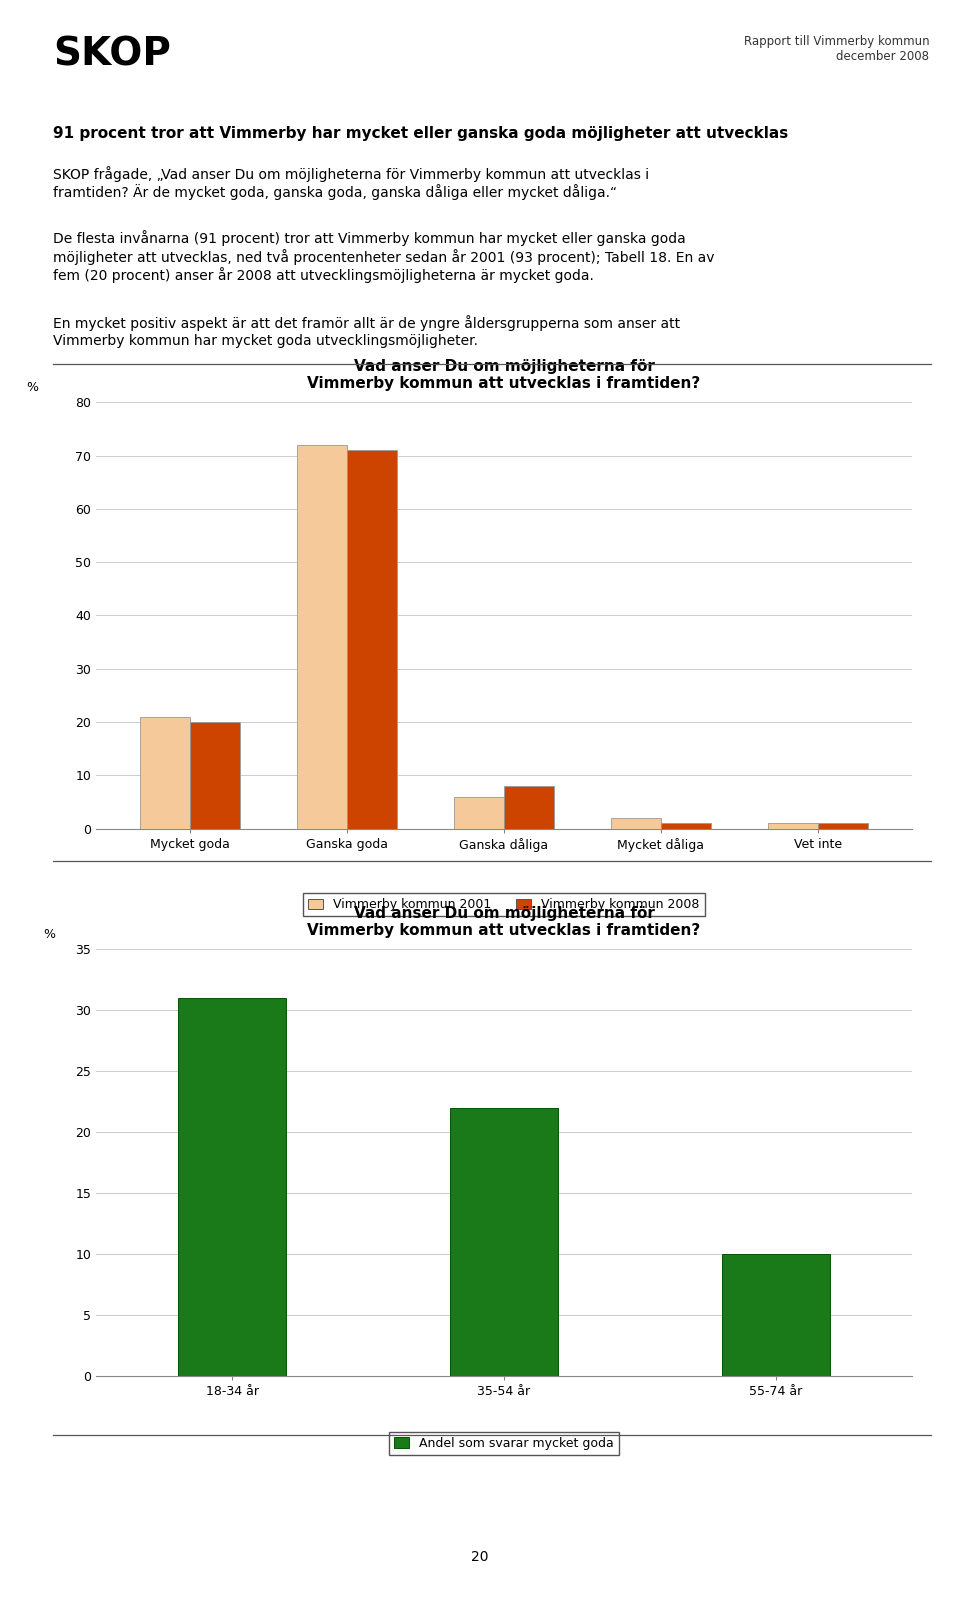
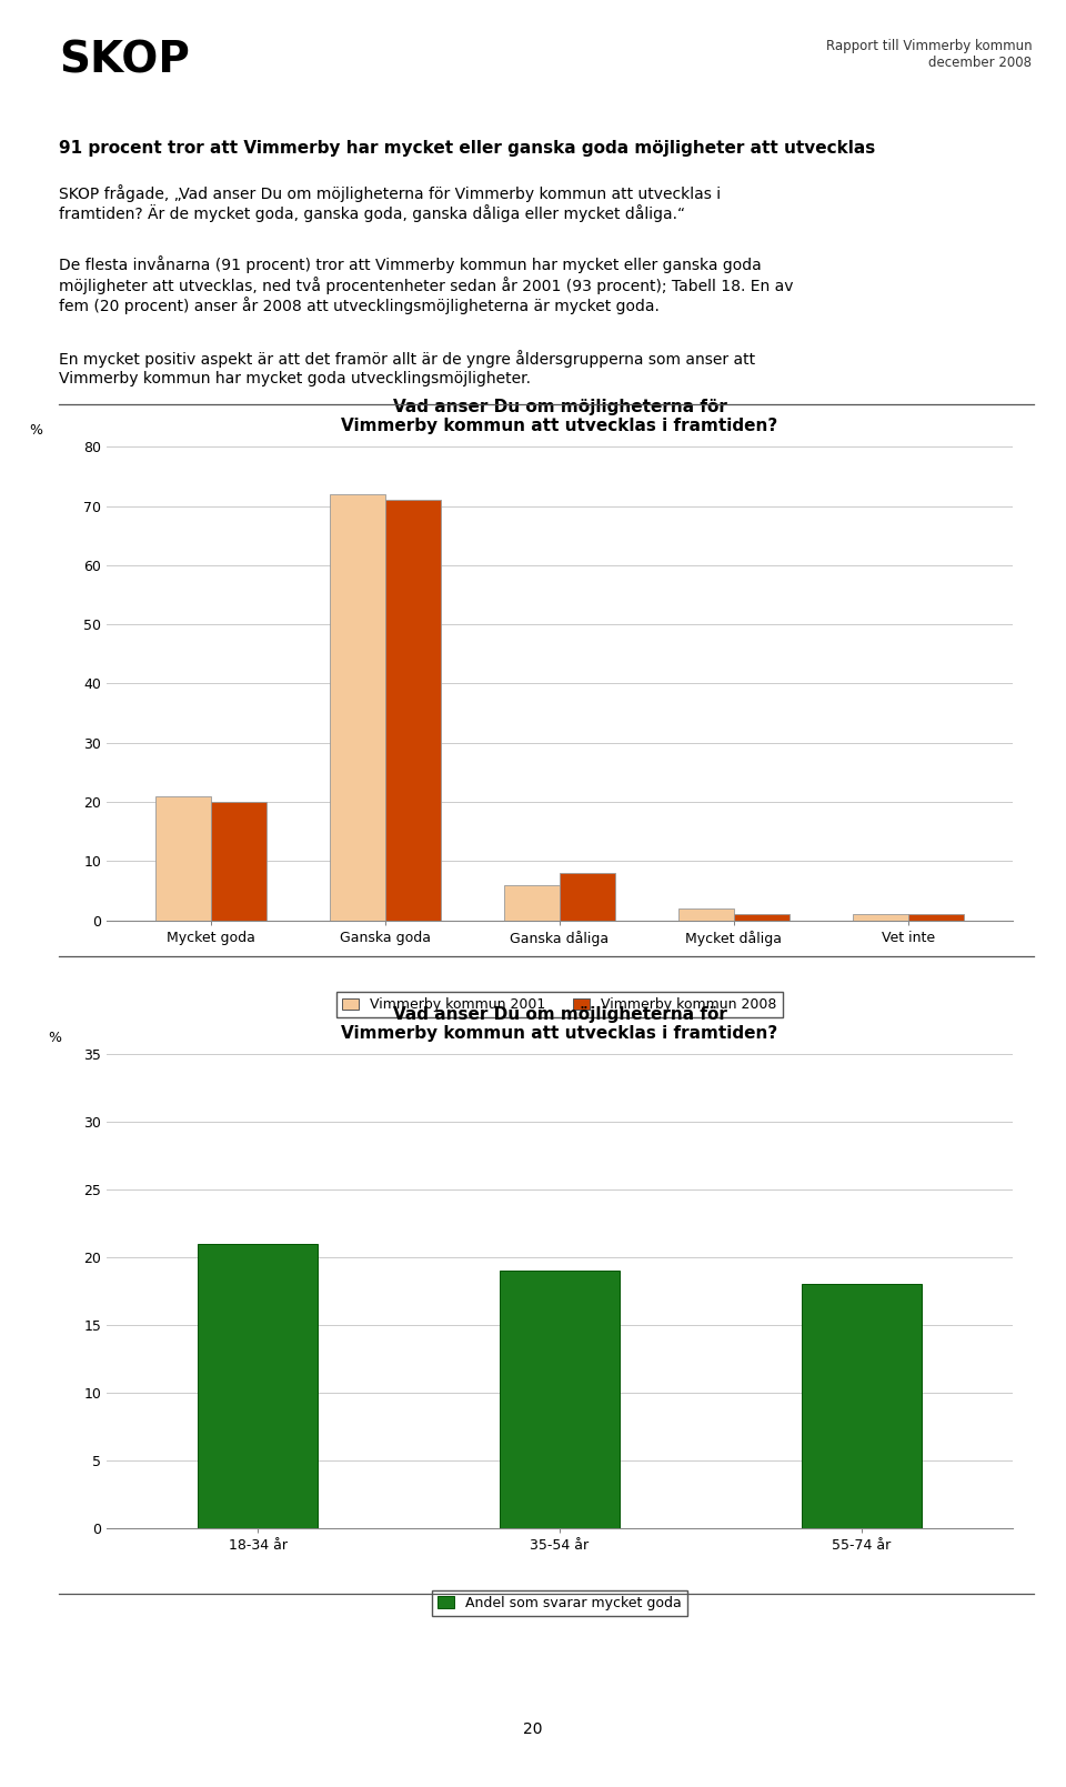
18-34 år: 31 -> 21
35-54 år: 22 -> 19
55-74 år: 10 -> 18
